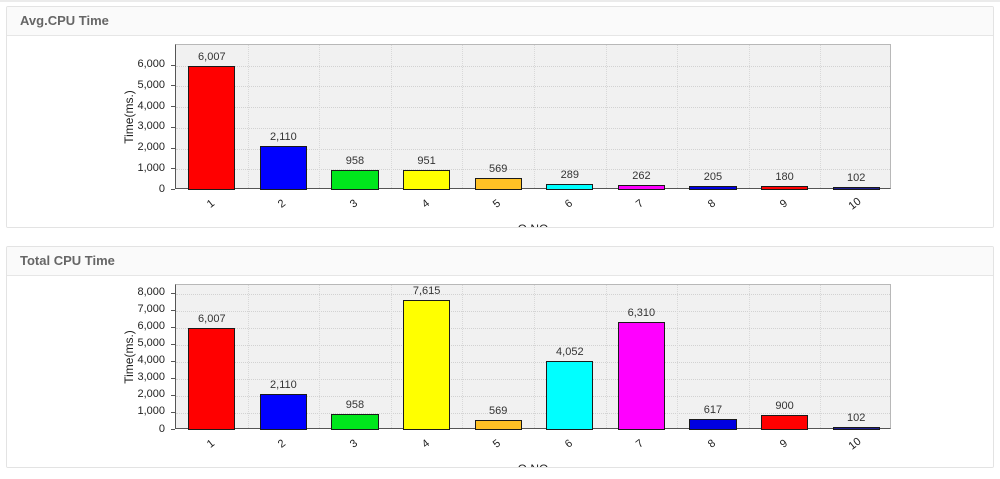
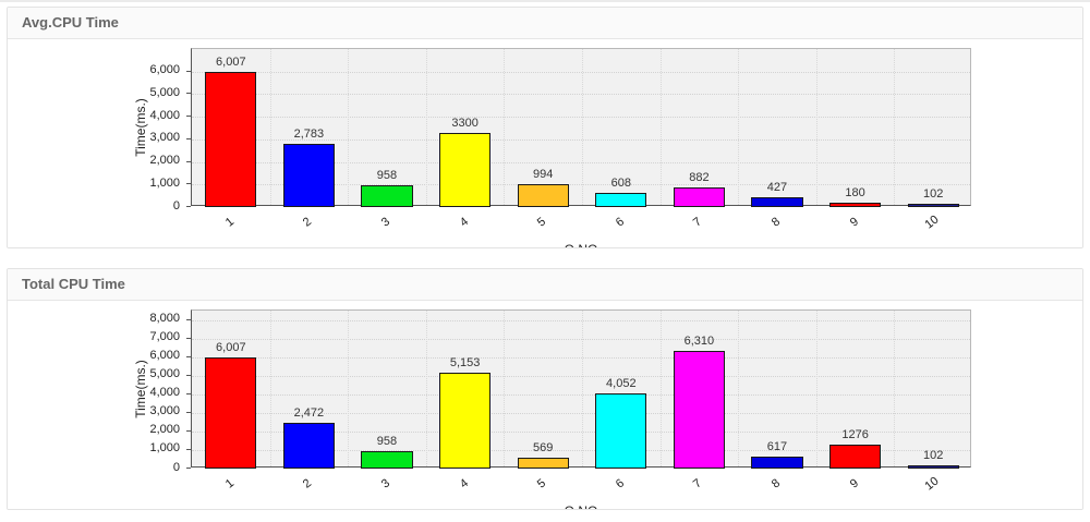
Avg.CPU Time/2: 2,110 -> 2,783
Avg.CPU Time/4: 951 -> 3300
Avg.CPU Time/5: 569 -> 994
Avg.CPU Time/6: 289 -> 608
Avg.CPU Time/7: 262 -> 882
Avg.CPU Time/8: 205 -> 427
Total CPU Time/2: 2,110 -> 2,472
Total CPU Time/4: 7,615 -> 5,153
Total CPU Time/9: 900 -> 1276
